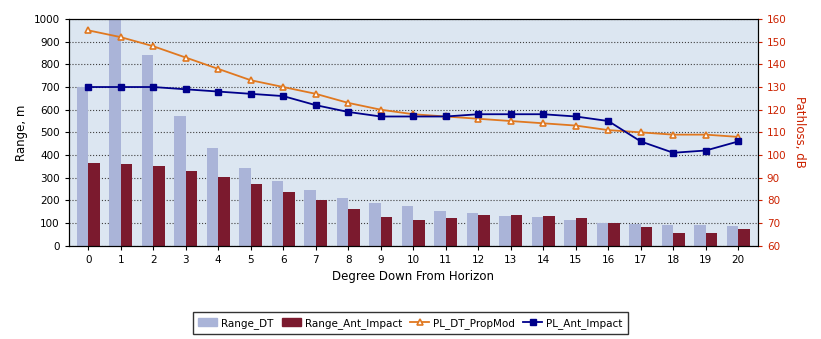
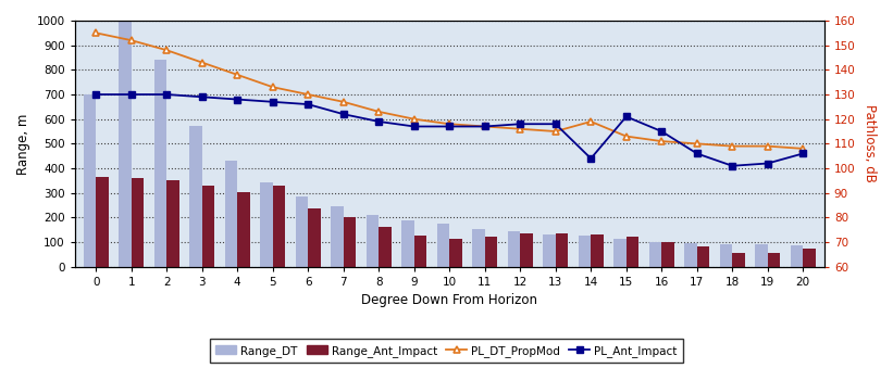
Range_Ant_Impact/5: 273 -> 330
PL_DT_PropMod/14: 114 -> 119
PL_Ant_Impact/14: 118 -> 104
PL_Ant_Impact/15: 117 -> 121
